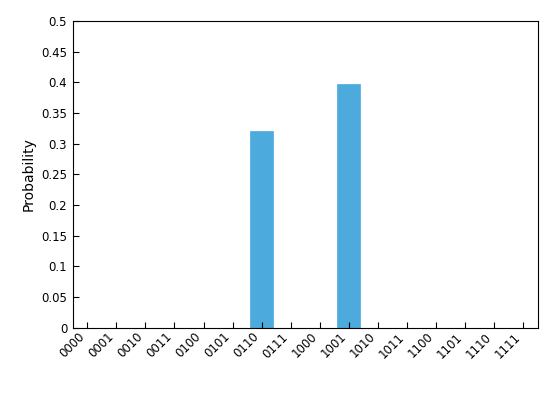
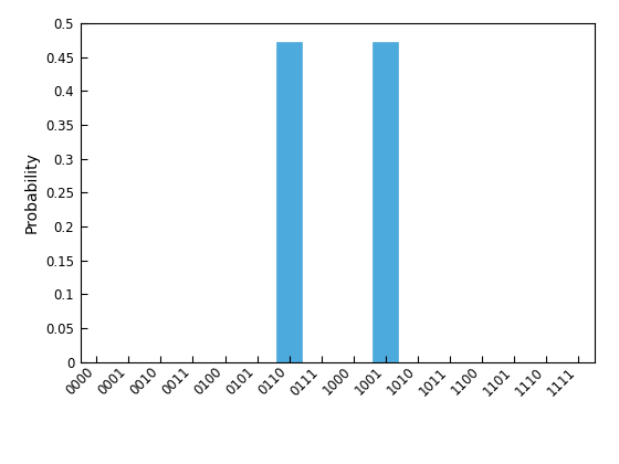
0110: 0.320 -> 0.472
1001: 0.398 -> 0.472
